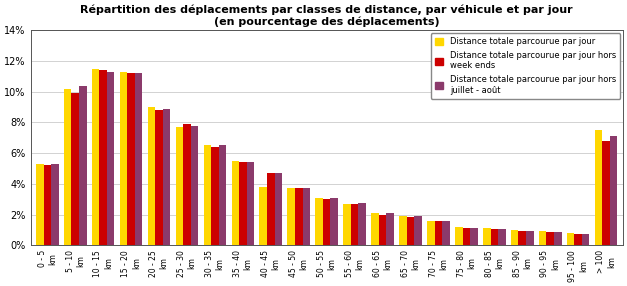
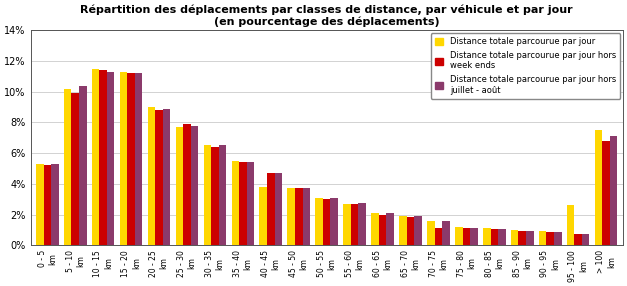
Distance totale parcourue par jour hors week ends/70 - 75 km: 1.6% -> 1.1%
Distance totale parcourue par jour/95 - 100 km: 0.8% -> 2.6%
